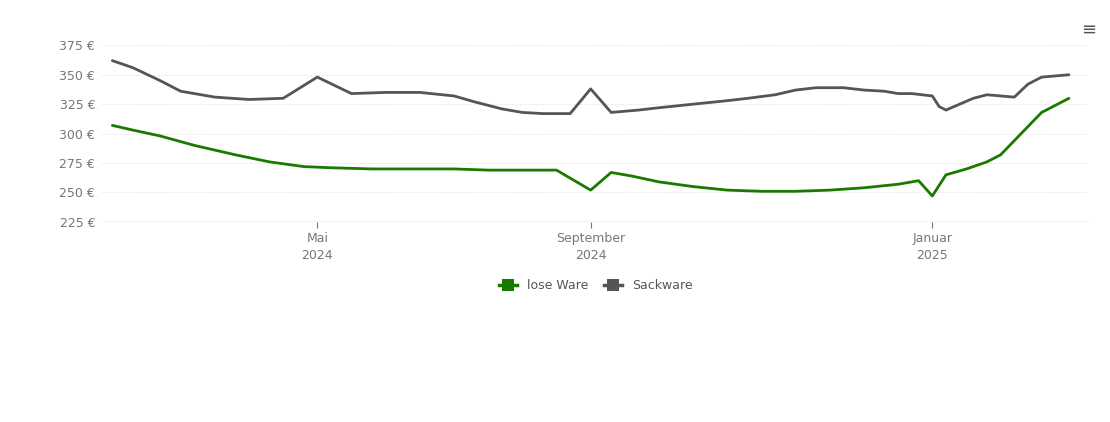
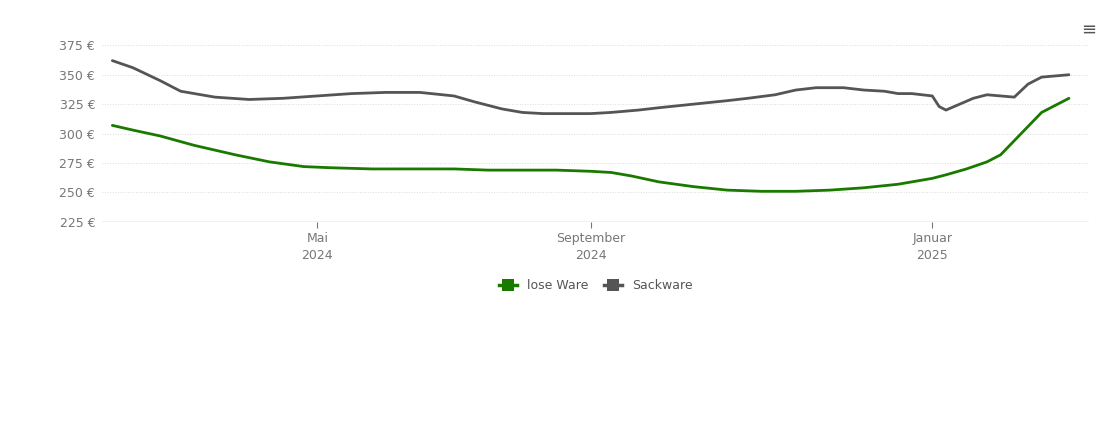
Sackware/Mai 2024: 348 € -> 332 €
lose Ware/September 2024: 252 € -> 268 €
Sackware/September 2024: 338 € -> 317 €
lose Ware/Januar 2025: 247 € -> 262 €
